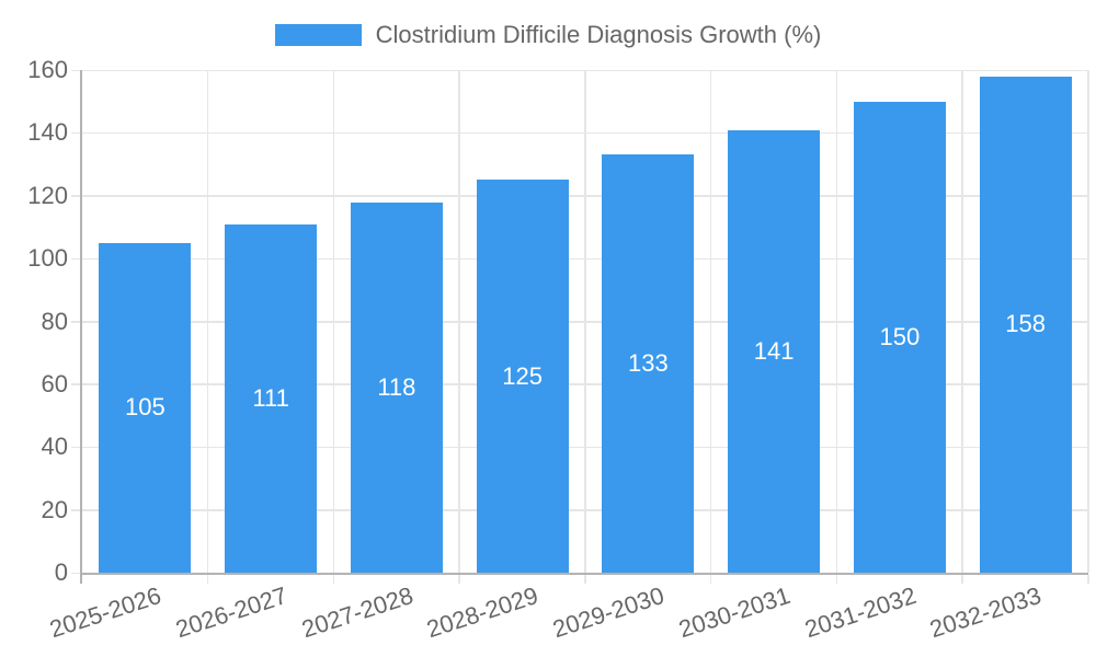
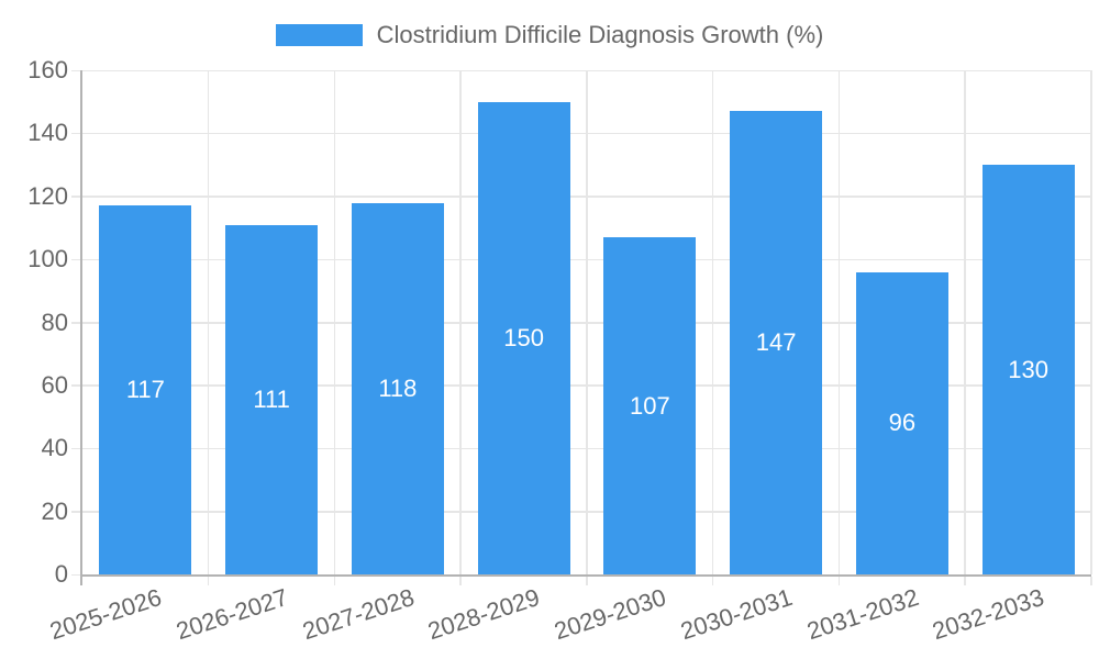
2025-2026: 105 -> 117
2028-2029: 125 -> 150
2029-2030: 133 -> 107
2030-2031: 141 -> 147
2031-2032: 150 -> 96
2032-2033: 158 -> 130
